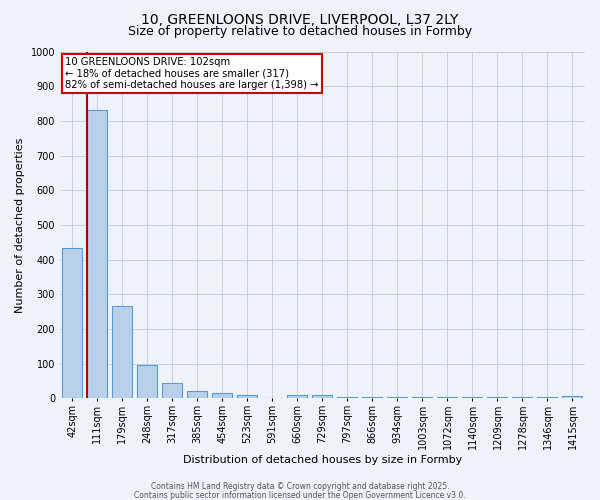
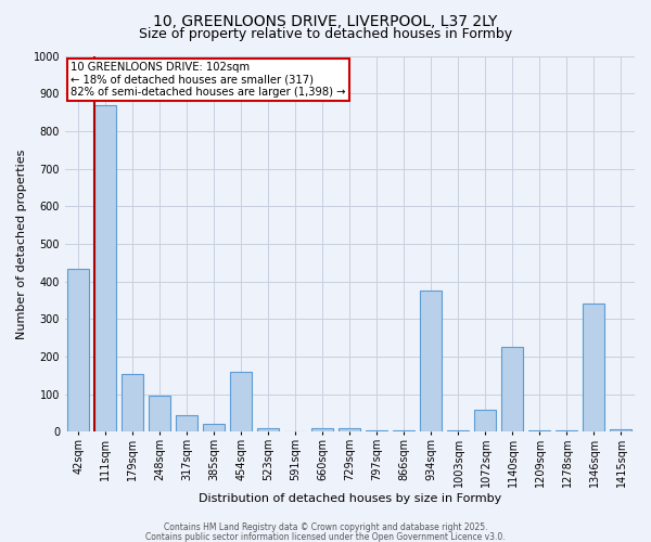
111sqm: 830 -> 870
179sqm: 265 -> 155
454sqm: 15 -> 160
934sqm: 5 -> 375
1072sqm: 5 -> 60
1140sqm: 5 -> 225
1346sqm: 5 -> 340
